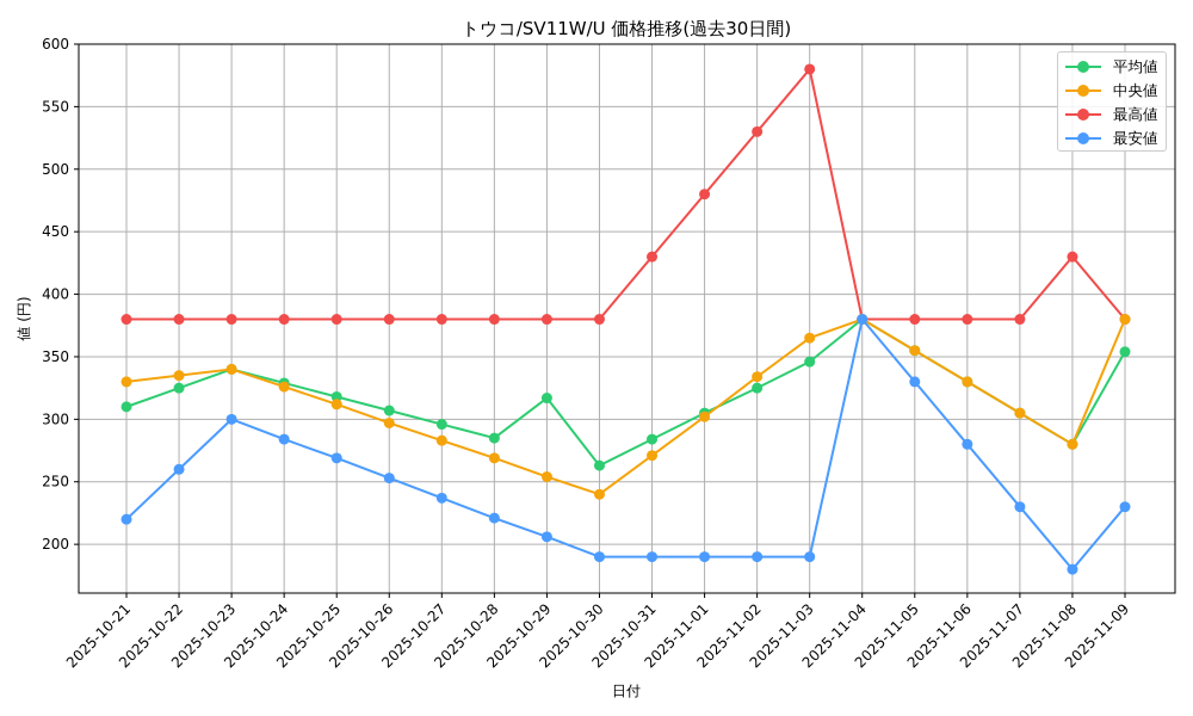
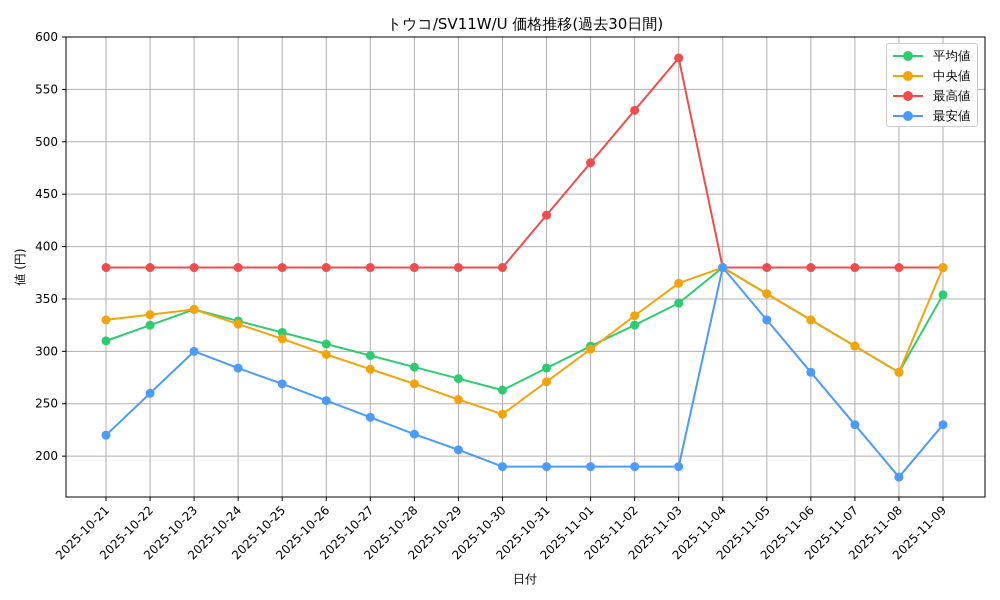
平均値/2025-10-29: 317 -> 274
最高値/2025-11-08: 430 -> 380
